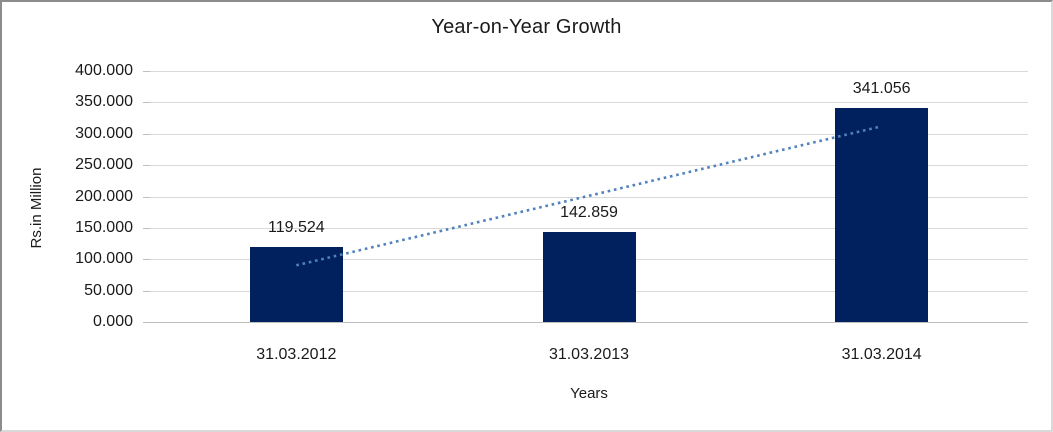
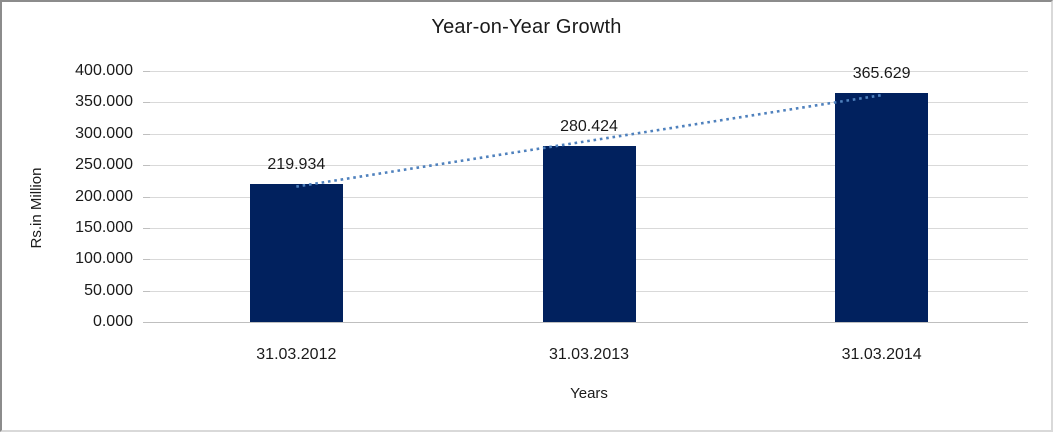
31.03.2012: 119.524 -> 219.934
31.03.2013: 142.859 -> 280.424
31.03.2014: 341.056 -> 365.629
